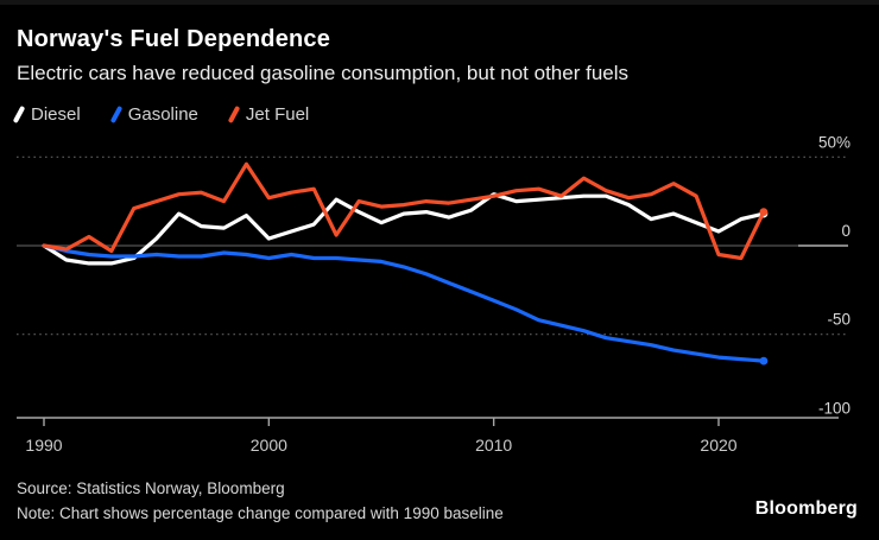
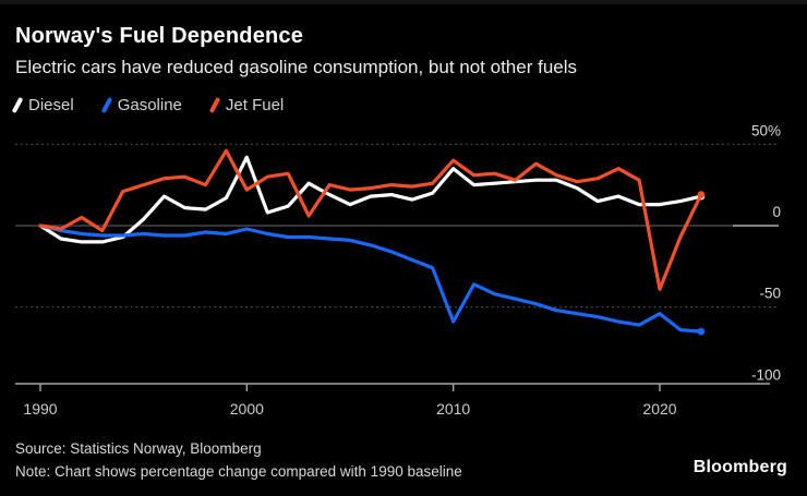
Diesel/2000: 4% -> 42%
Gasoline/2000: -7% -> -2%
Jet Fuel/2000: 27% -> 22%
Diesel/2010: 29% -> 35%
Gasoline/2010: -31% -> -59%
Jet Fuel/2010: 28% -> 40%
Diesel/2020: 8% -> 13%
Gasoline/2020: -63% -> -54%
Jet Fuel/2020: -5% -> -39%
